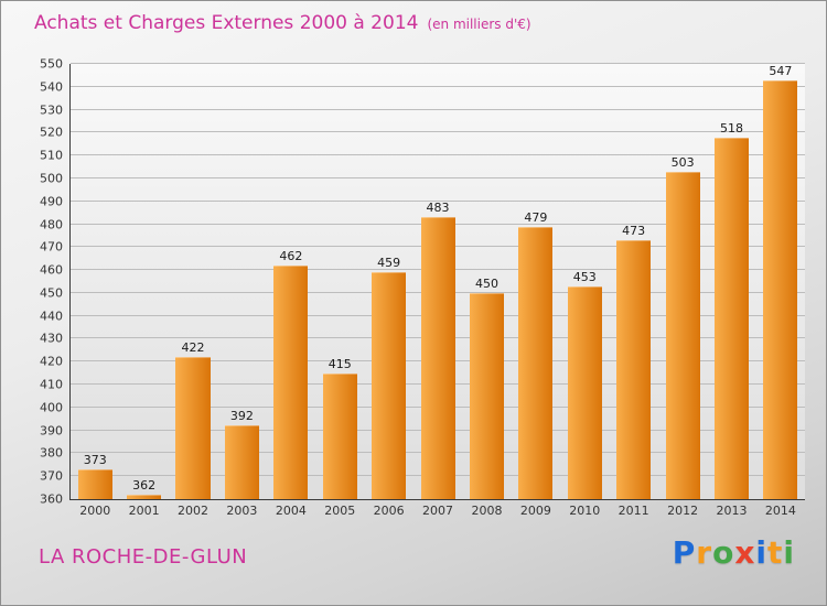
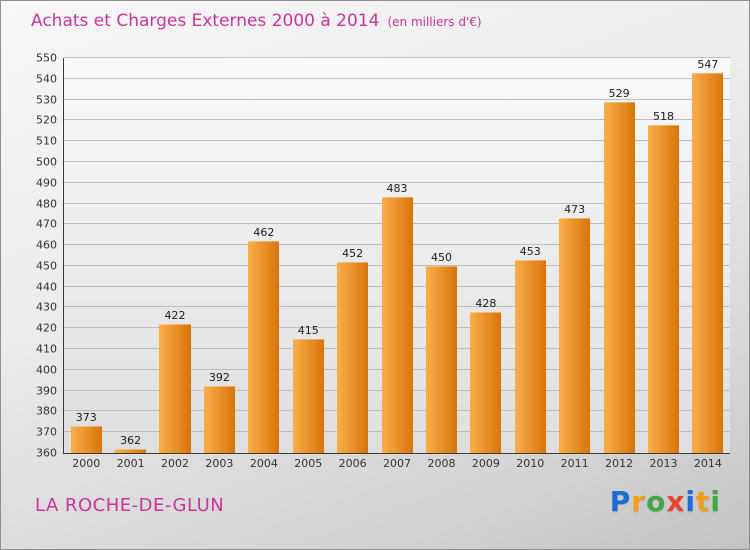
2006: 459 -> 452
2009: 479 -> 428
2012: 503 -> 529
